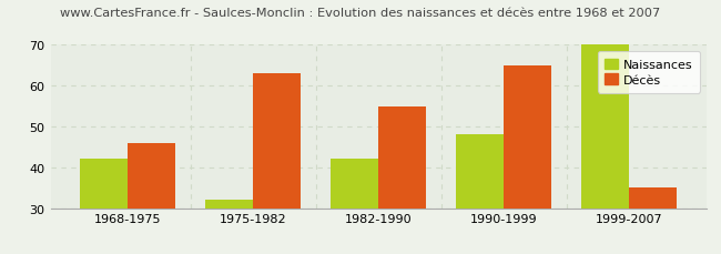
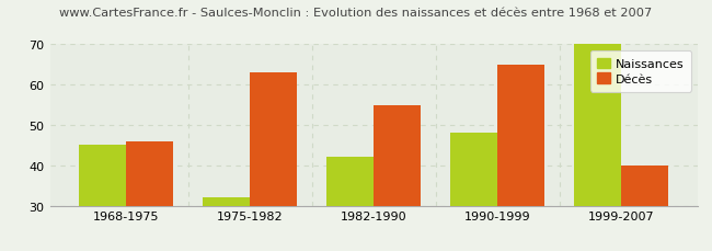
Naissances/1968-1975: 42 -> 45
Décès/1999-2007: 35 -> 40
